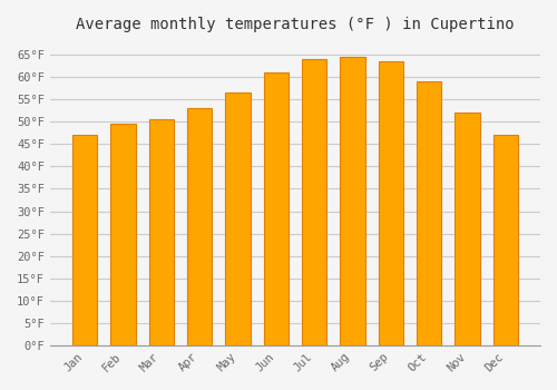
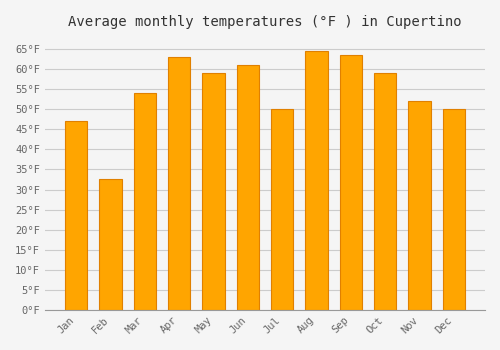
Feb: 49.5°F -> 32.5°F
Mar: 50.5°F -> 54.0°F
Apr: 53.0°F -> 63.0°F
May: 56.5°F -> 59.0°F
Jul: 64.0°F -> 50.0°F
Dec: 47.0°F -> 50.0°F
